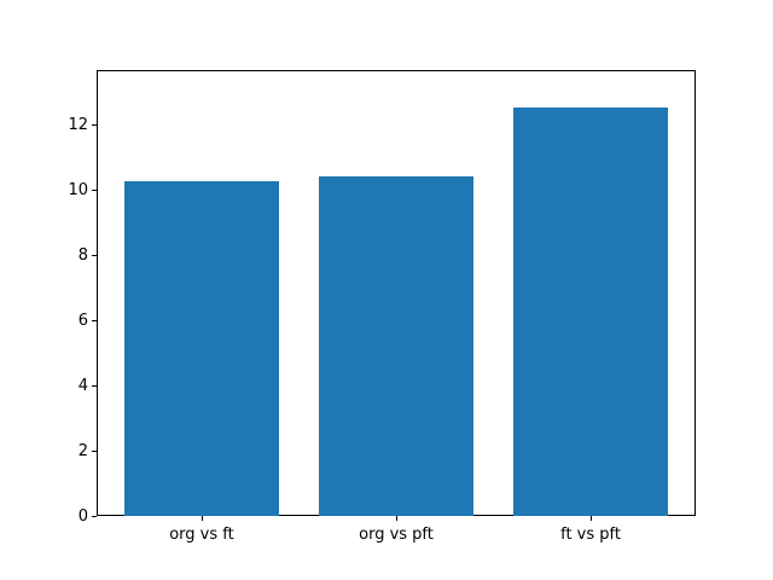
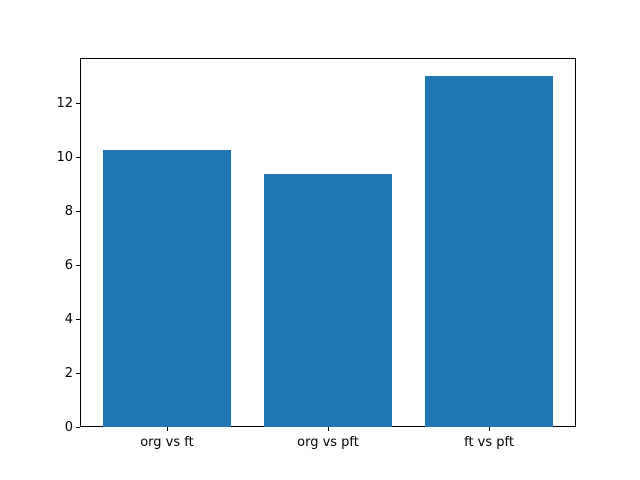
org vs pft: 10.4 -> 9.3
ft vs pft: 12.5 -> 13.0
